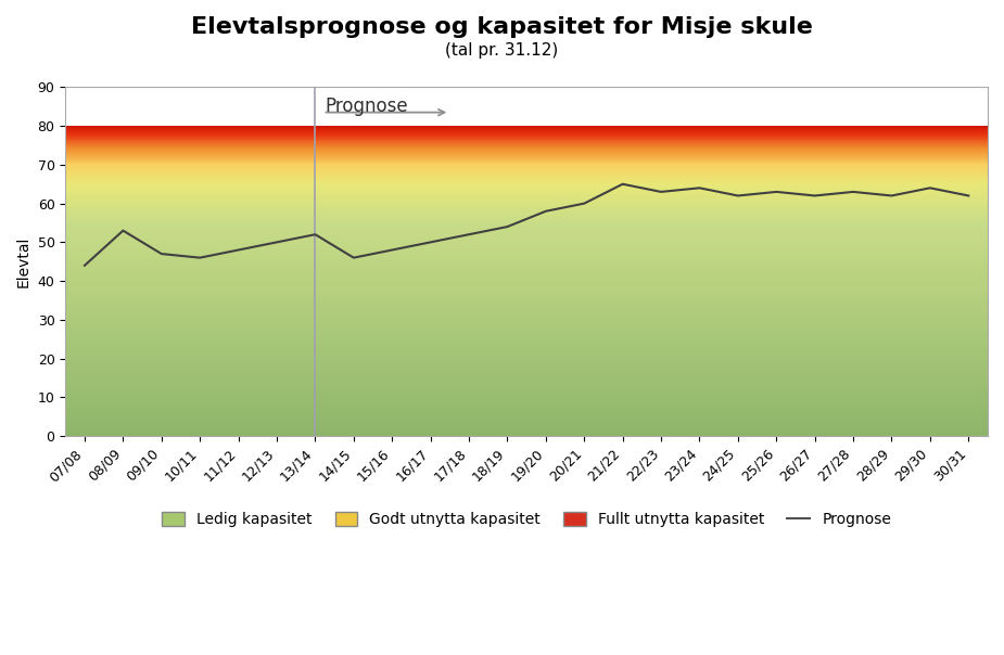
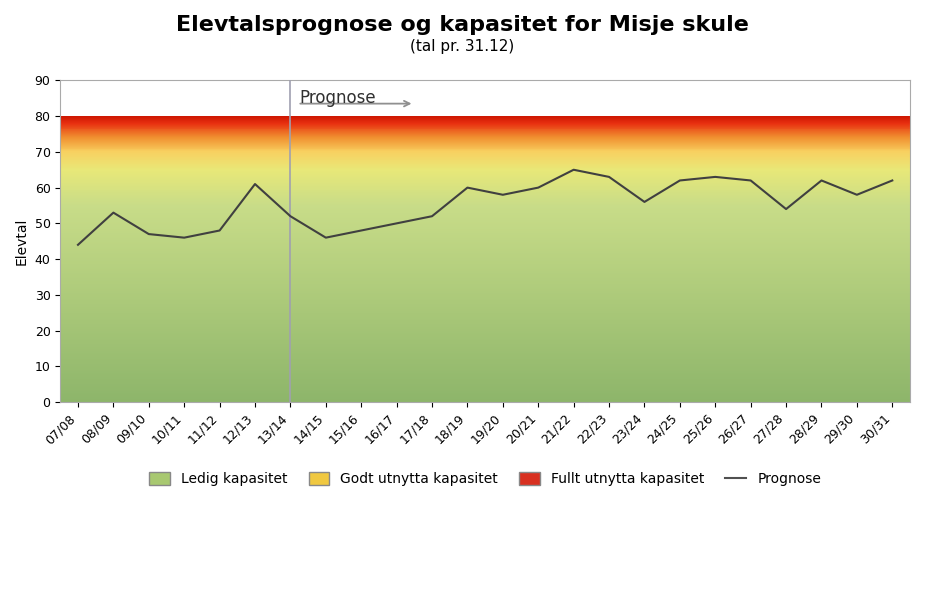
12/13: 50 -> 61
18/19: 54 -> 60
23/24: 64 -> 56
27/28: 63 -> 54
29/30: 64 -> 58
